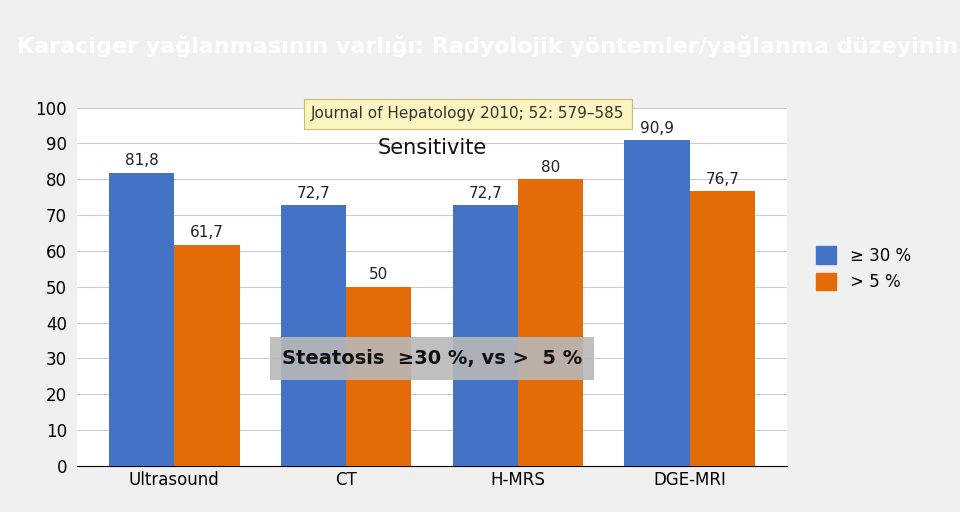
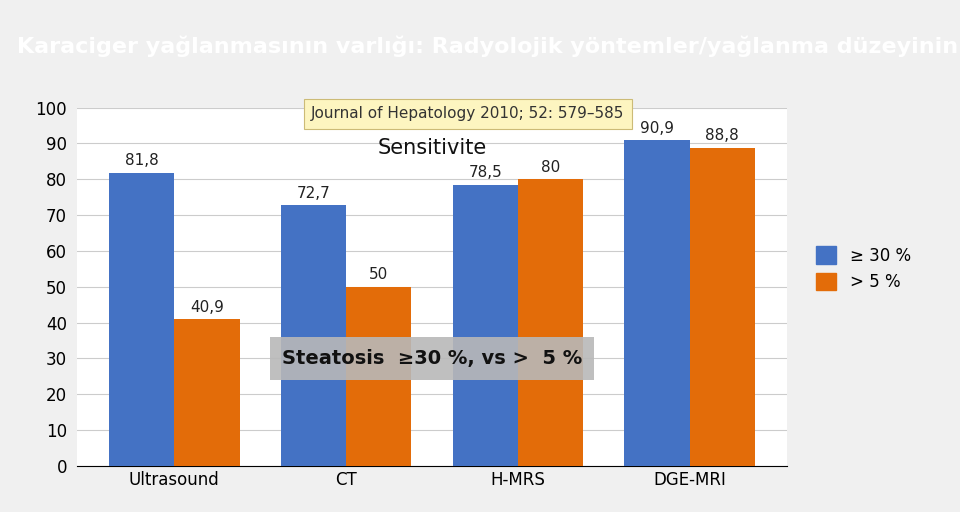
> 5 %/Ultrasound: 61,7 -> 40,9
≥ 30 %/H-MRS: 72,7 -> 78,5
> 5 %/DGE-MRI: 76,7 -> 88,8
